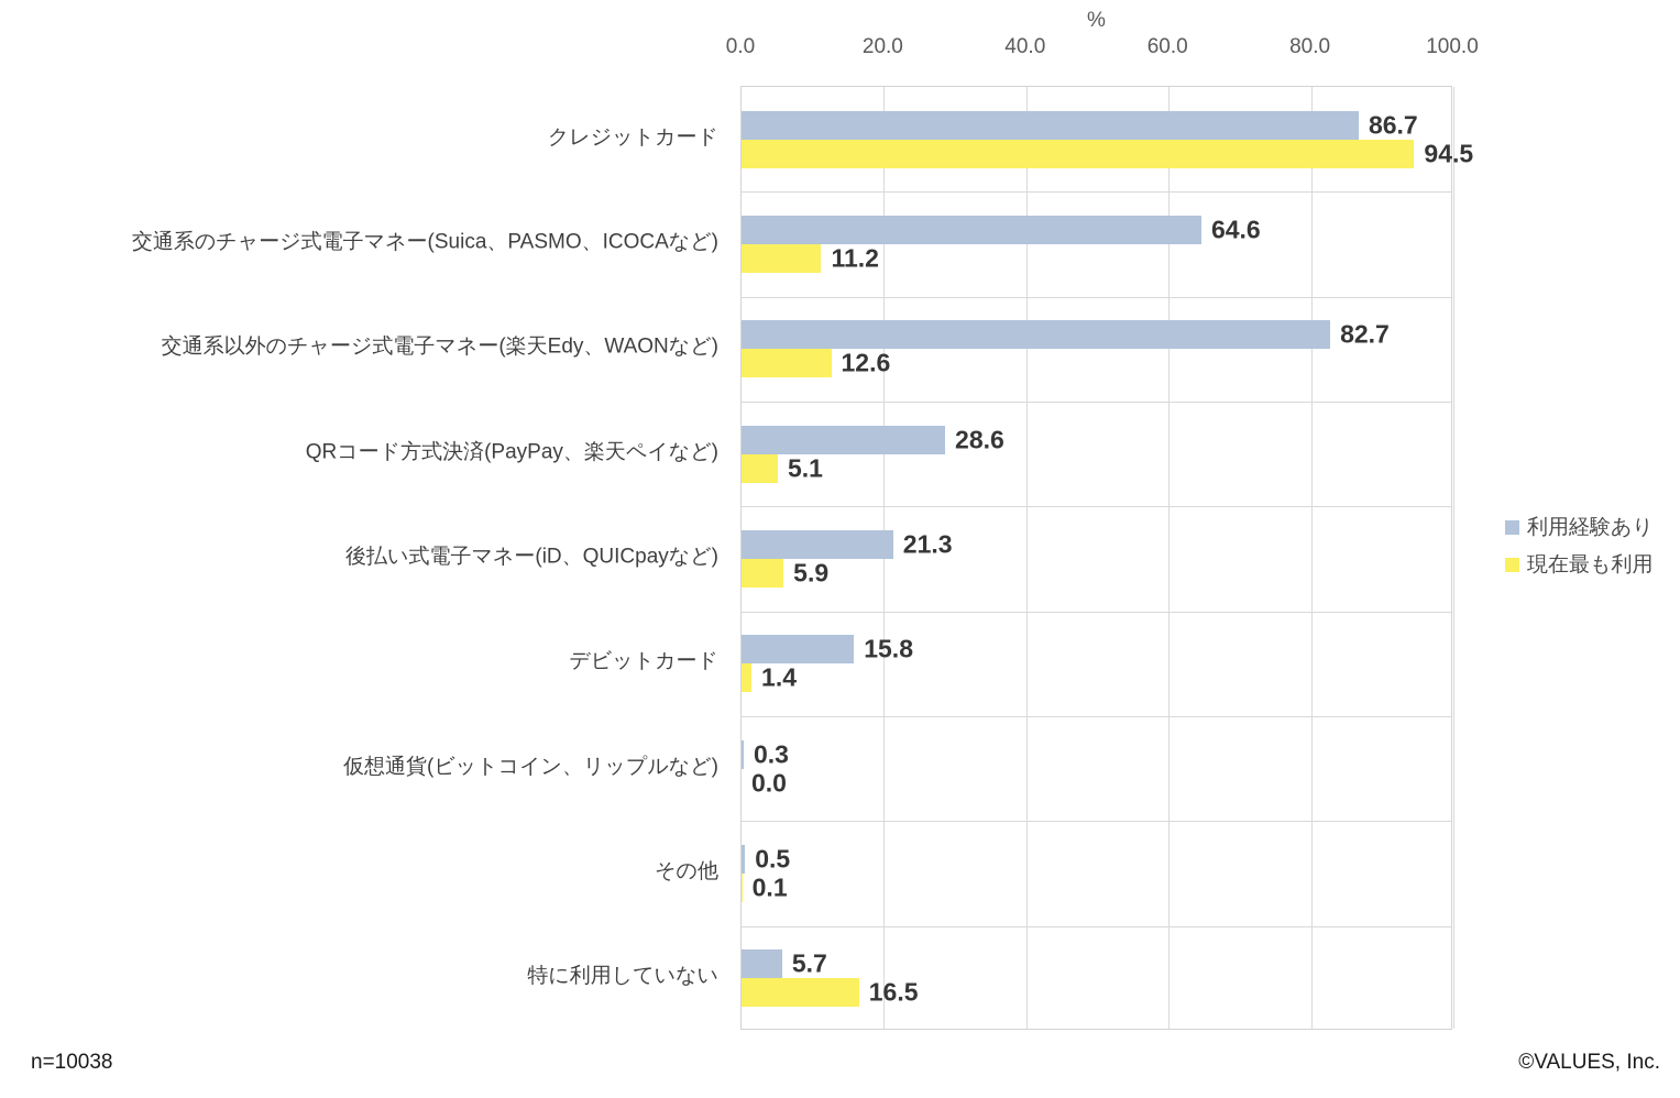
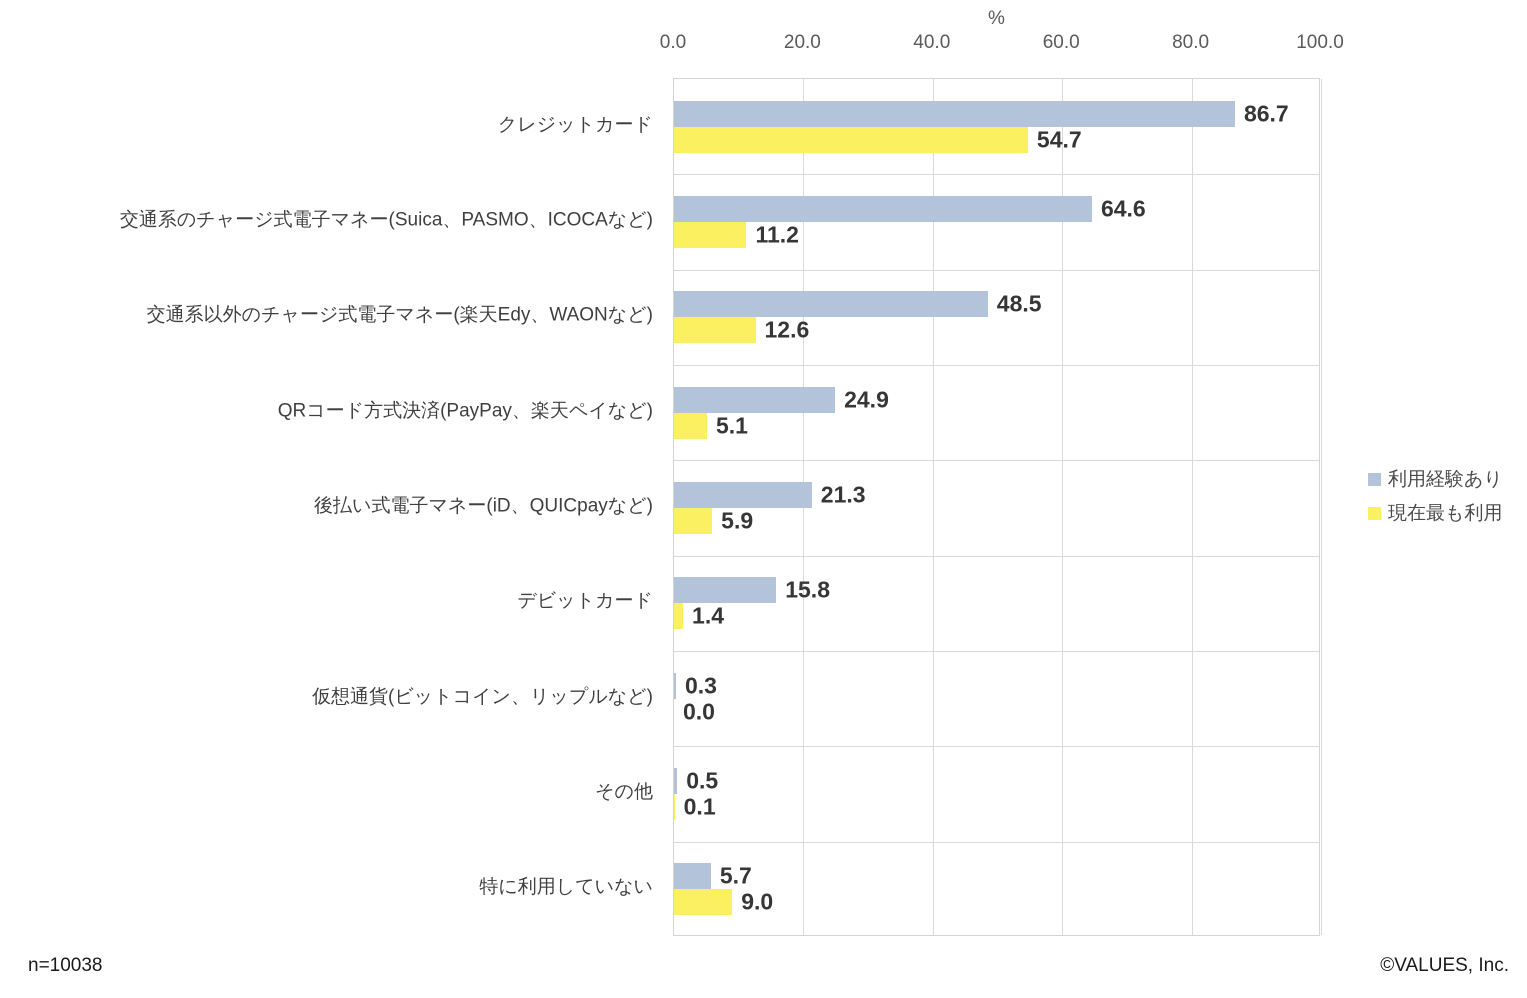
現在最も利用/クレジットカード: 94.5 -> 54.7
利用経験あり/交通系以外のチャージ式電子マネー(楽天Edy、WAONなど): 82.7 -> 48.5
利用経験あり/QRコード方式決済(PayPay、楽天ペイなど): 28.6 -> 24.9
現在最も利用/特に利用していない: 16.5 -> 9.0
